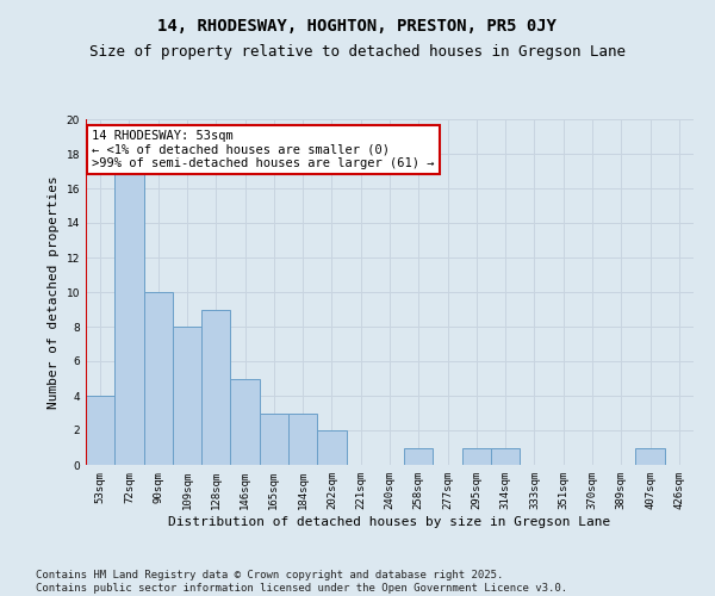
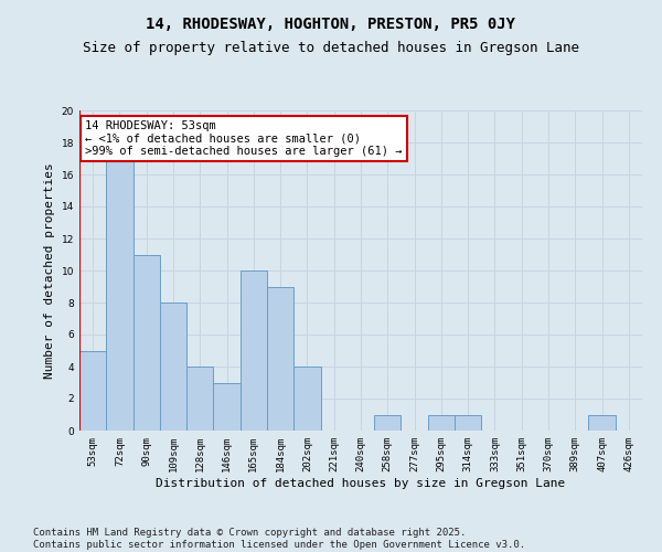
53sqm: 4 -> 5
90sqm: 10 -> 11
128sqm: 9 -> 4
146sqm: 5 -> 3
165sqm: 3 -> 10
184sqm: 3 -> 9
202sqm: 2 -> 4
